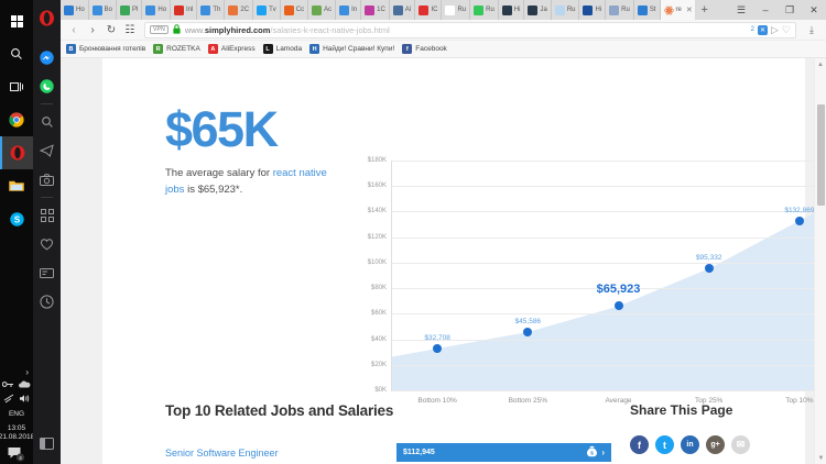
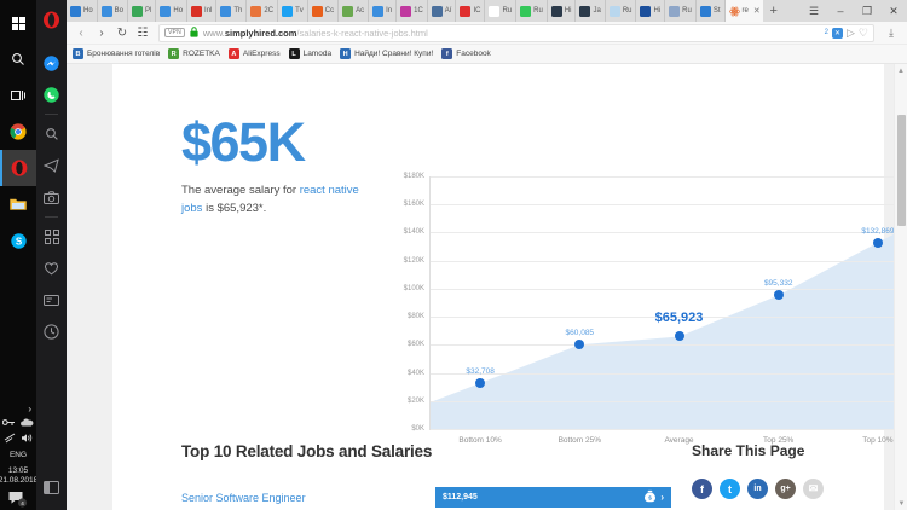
Bottom 25%: $45,586 -> $60,085
